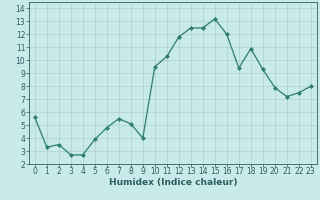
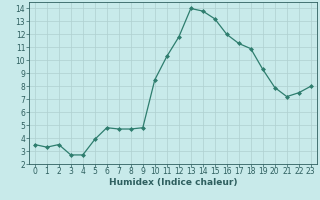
0: 5.6 -> 3.5
7: 5.5 -> 4.7
8: 5.1 -> 4.7
9: 4.0 -> 4.8
10: 9.5 -> 8.5
13: 12.5 -> 14.0
14: 12.5 -> 13.8
17: 9.4 -> 11.3
